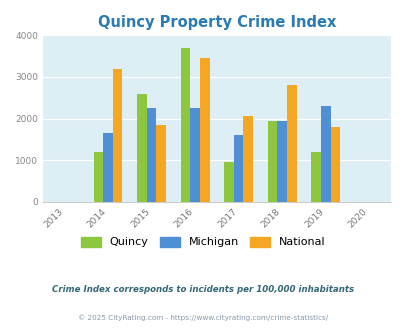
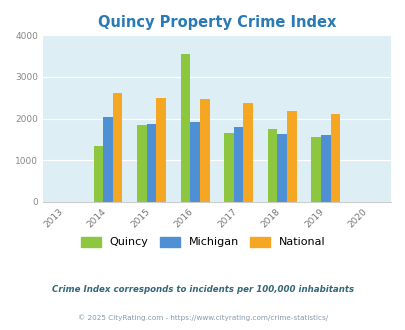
Quincy/2014: 1200 -> 1350
Michigan/2014: 1650 -> 2040
National/2014: 3200 -> 2620
Quincy/2015: 2600 -> 1840
Michigan/2015: 2250 -> 1870
National/2015: 1850 -> 2500
Quincy/2016: 3700 -> 3540
Michigan/2016: 2250 -> 1910
National/2016: 3450 -> 2460
Quincy/2017: 950 -> 1650
Michigan/2017: 1600 -> 1800
National/2017: 2050 -> 2380
Quincy/2018: 1950 -> 1760
Michigan/2018: 1950 -> 1630
National/2018: 2800 -> 2180
Quincy/2019: 1200 -> 1560
Michigan/2019: 2300 -> 1600
National/2019: 1800 -> 2100
